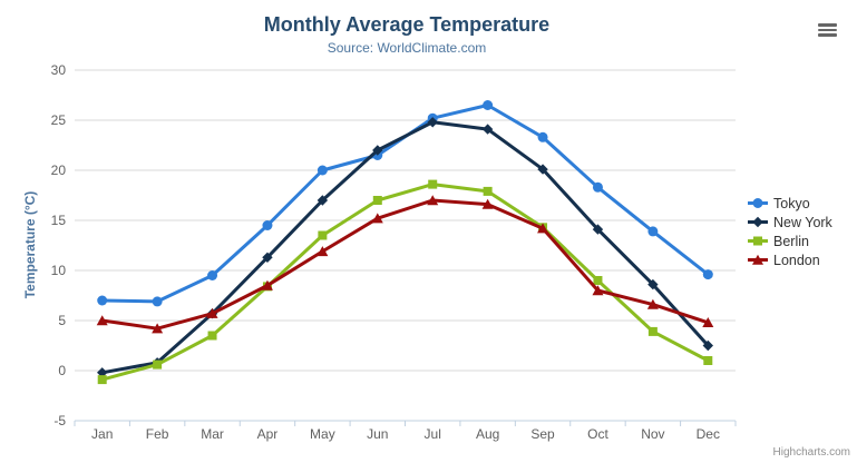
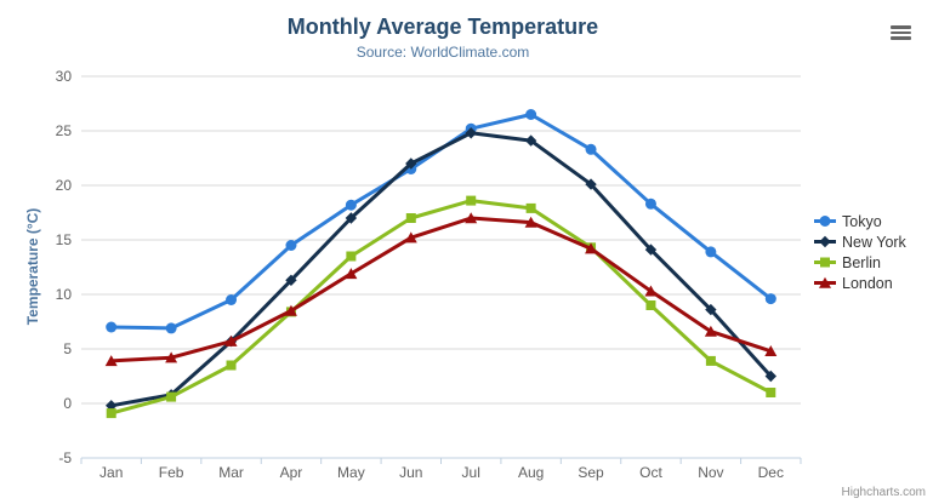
London/Jan: 5 -> 4
Tokyo/May: 20 -> 18
London/Oct: 8 -> 10
